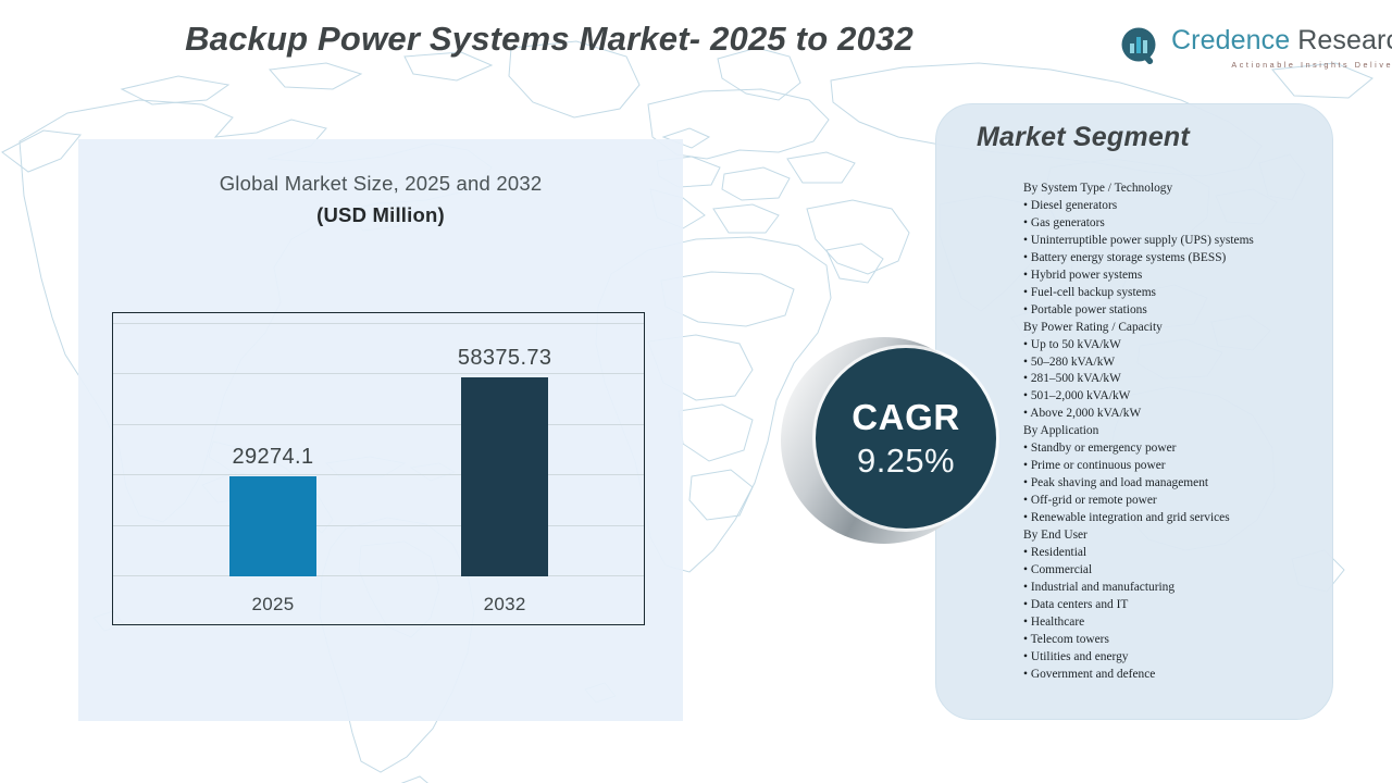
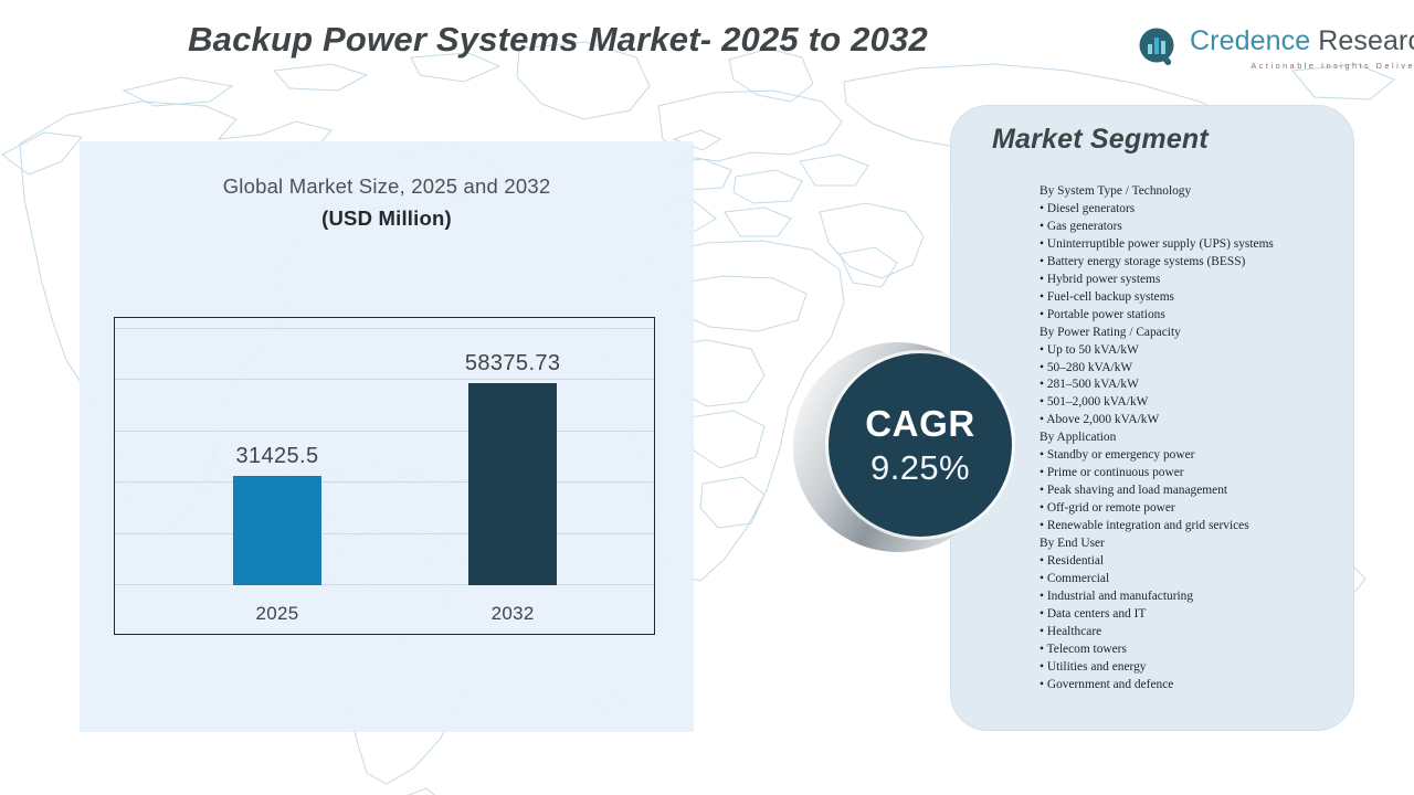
2025: 29274.1 -> 31425.5
